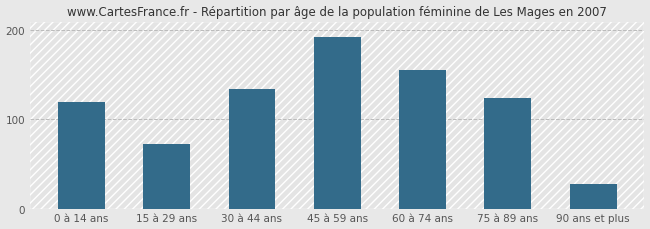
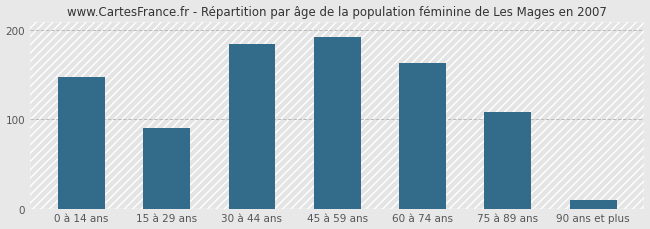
0 à 14 ans: 120 -> 148
15 à 29 ans: 72 -> 90
30 à 44 ans: 134 -> 185
60 à 74 ans: 156 -> 163
75 à 89 ans: 124 -> 108
90 ans et plus: 28 -> 10
